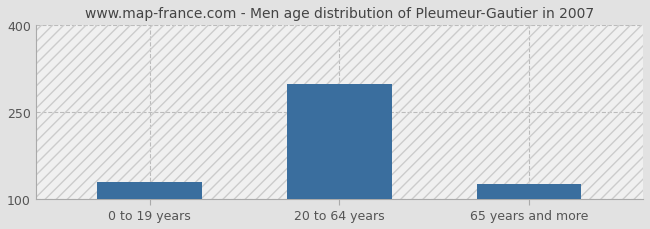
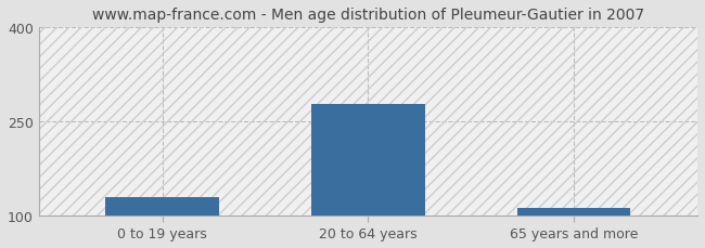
20 to 64 years: 298 -> 278
65 years and more: 126 -> 112
